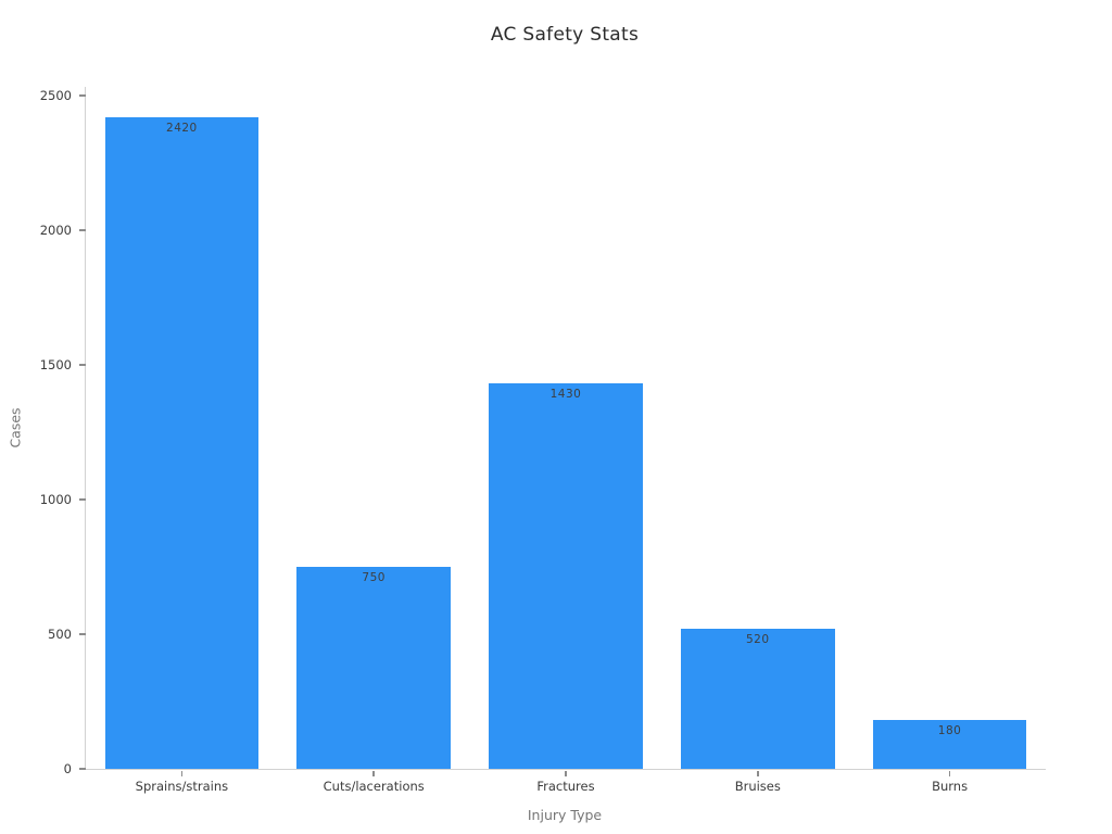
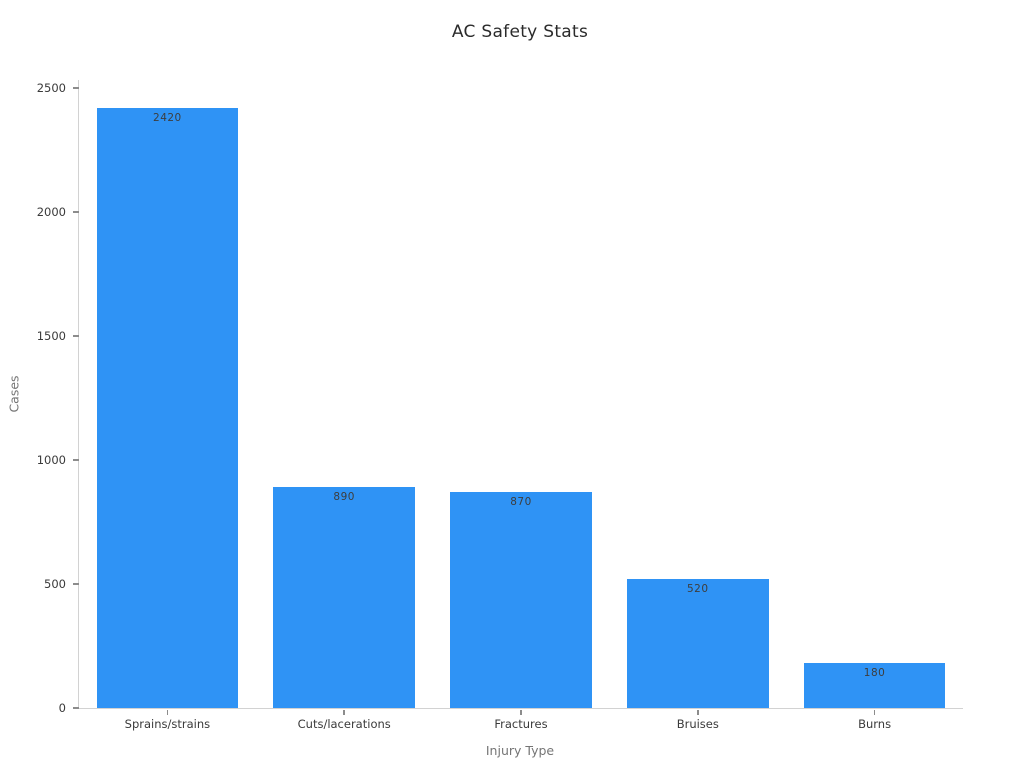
Cuts/lacerations: 750 -> 890
Fractures: 1430 -> 870
